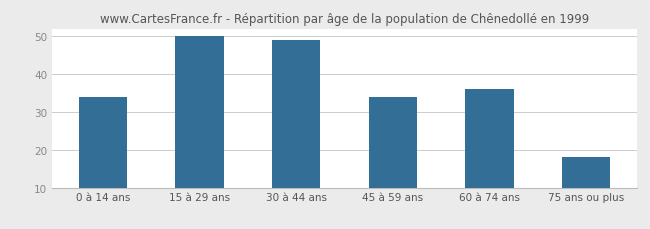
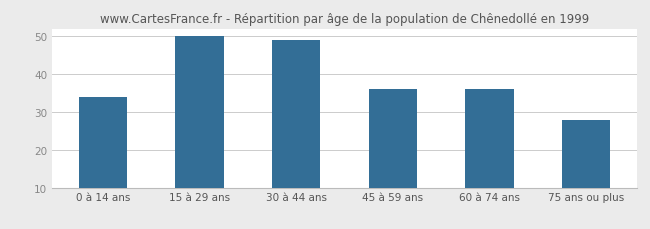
45 à 59 ans: 34 -> 36
75 ans ou plus: 18 -> 28
